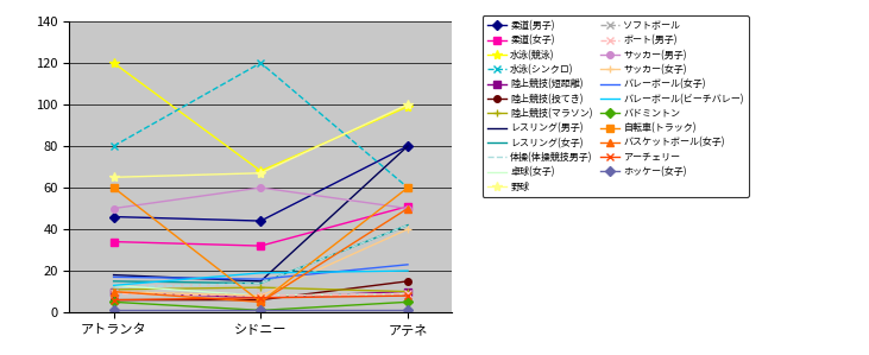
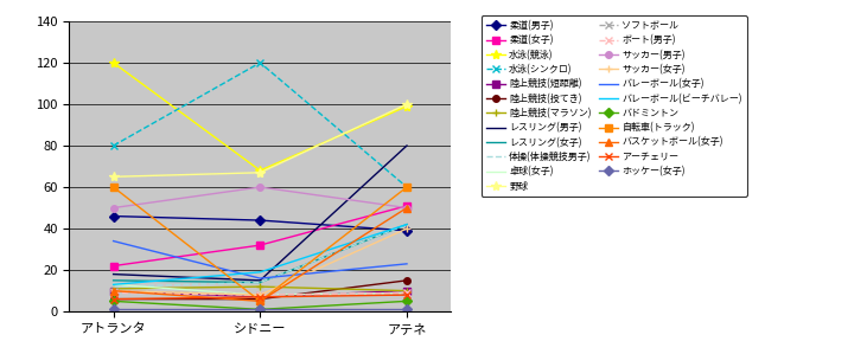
柔道(女子)/アトランタ: 34 -> 22
バレーボール(女子)/アトランタ: 17 -> 34
柔道(男子)/アテネ: 80 -> 39
バレーボール(ビーチバレー)/アテネ: 20 -> 42
